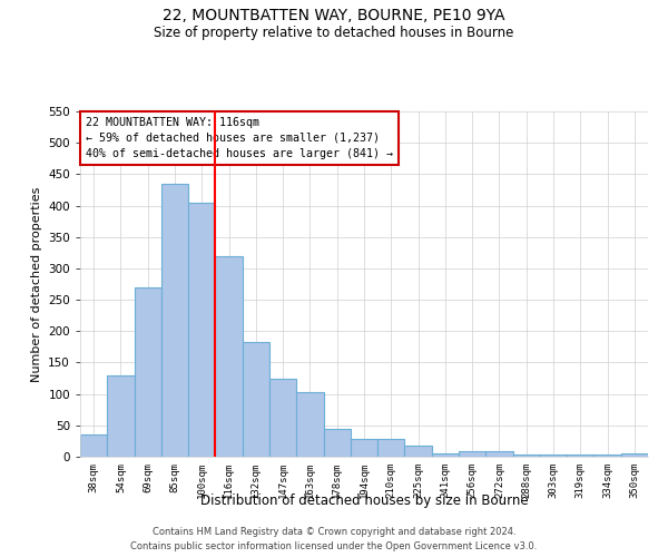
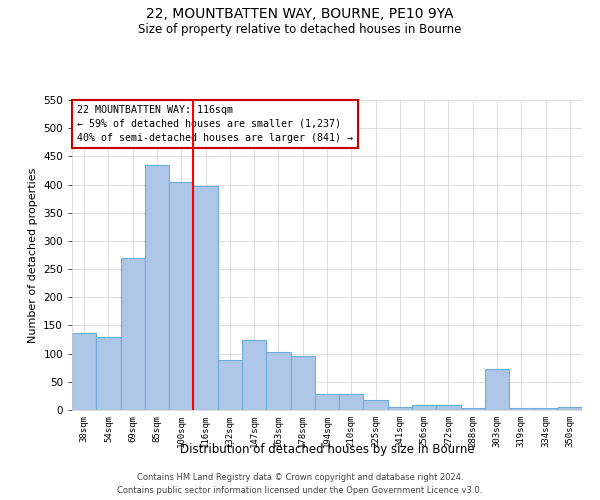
38sqm: 35 -> 136
116sqm: 320 -> 398
132sqm: 183 -> 88
178sqm: 45 -> 96
303sqm: 3 -> 72
